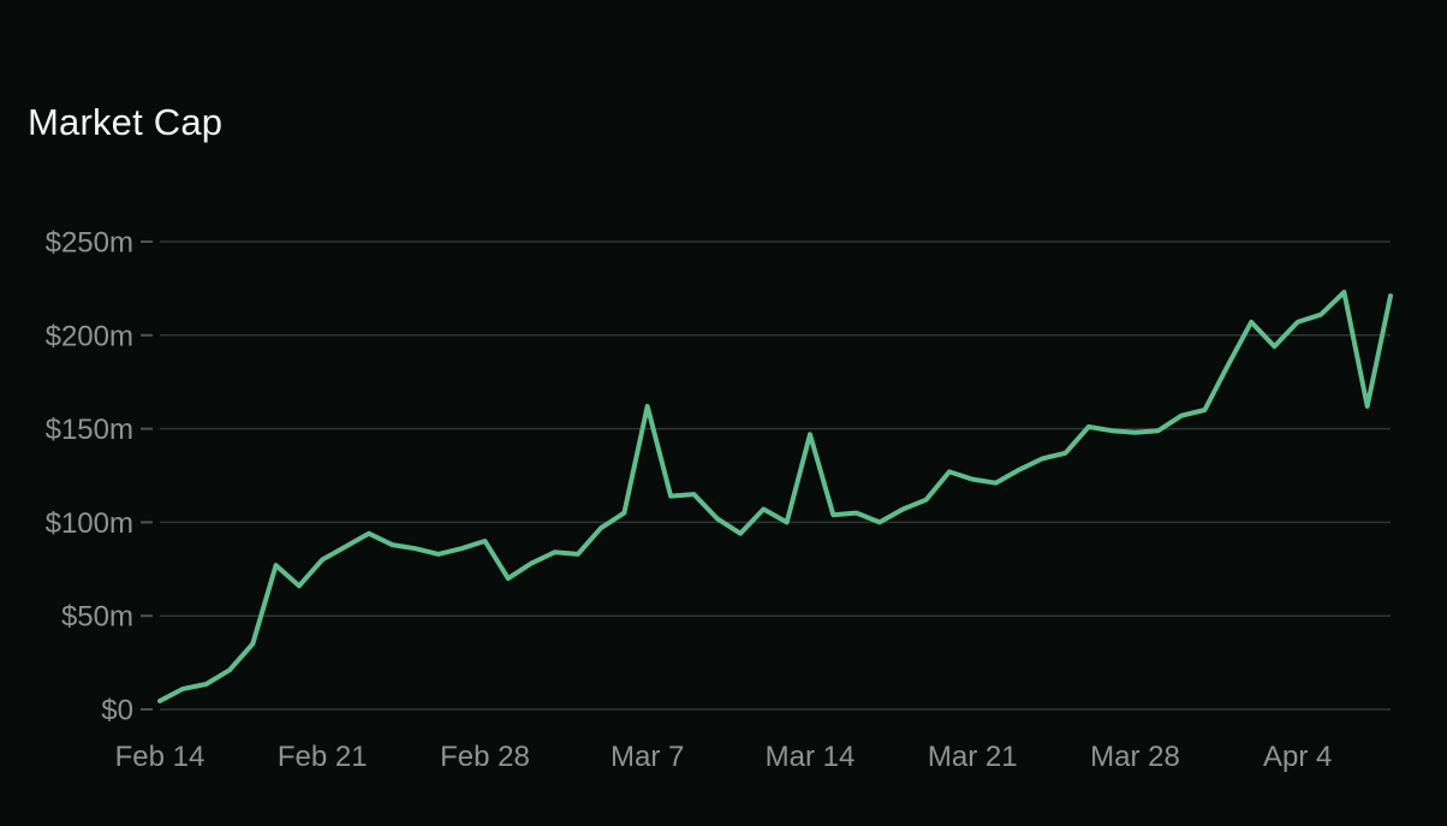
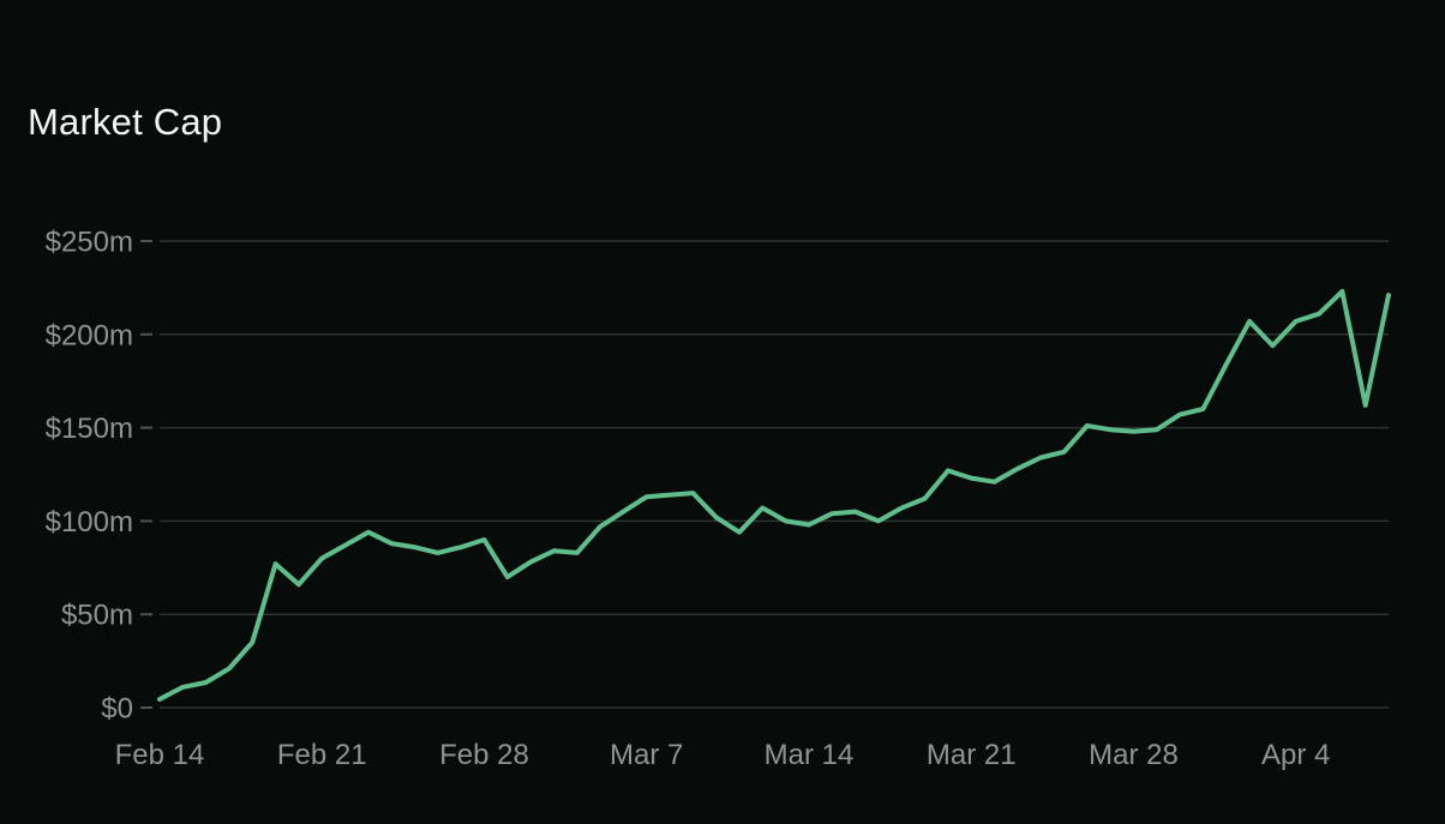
Mar 7: $162m -> $113m
Mar 14: $147m -> $98m
